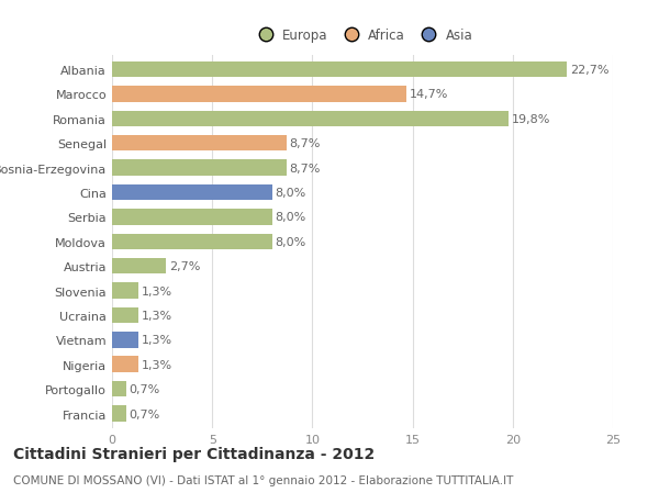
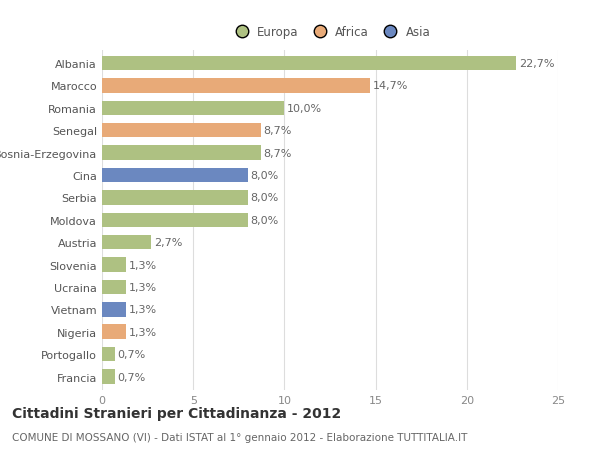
Romania: 19,8% -> 10,0%
